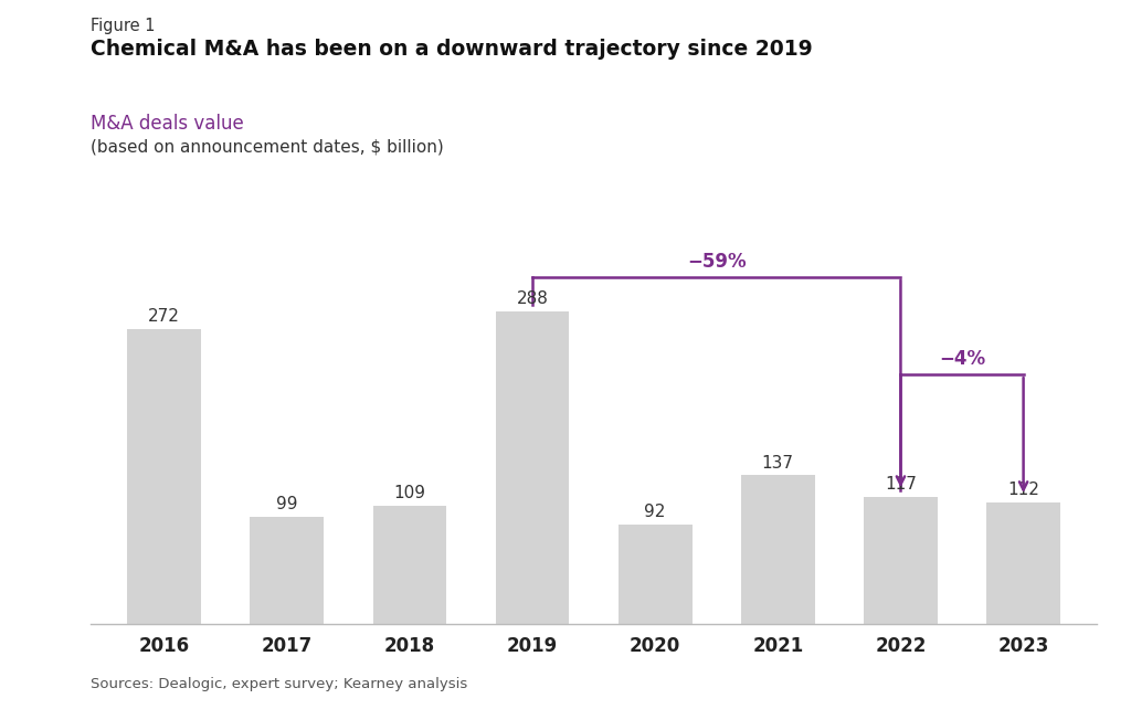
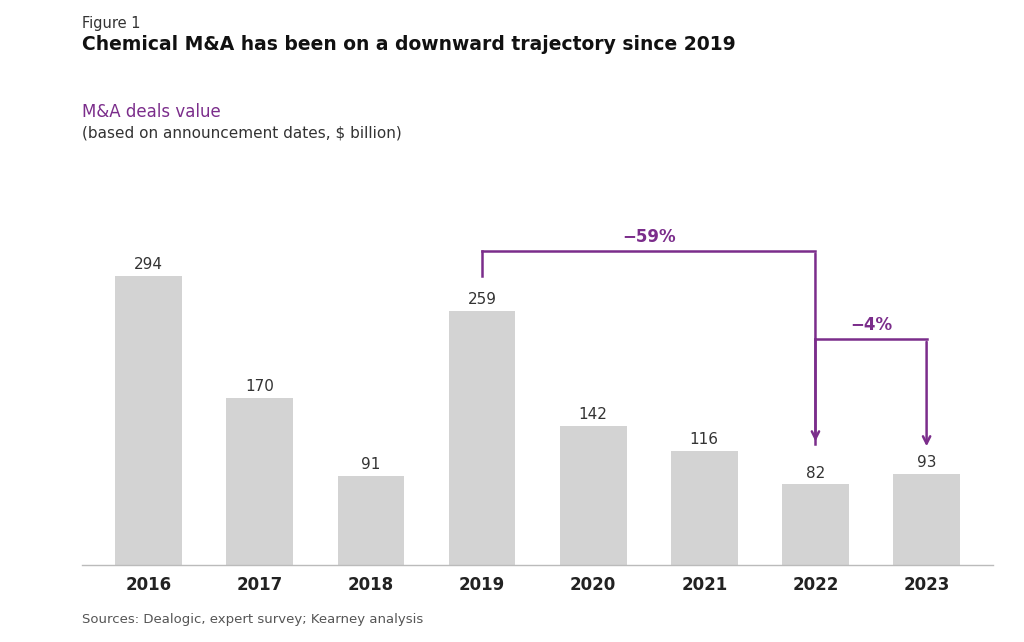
2016: 272 -> 294
2017: 99 -> 170
2018: 109 -> 91
2019: 288 -> 259
2020: 92 -> 142
2021: 137 -> 116
2022: 117 -> 82
2023: 112 -> 93
